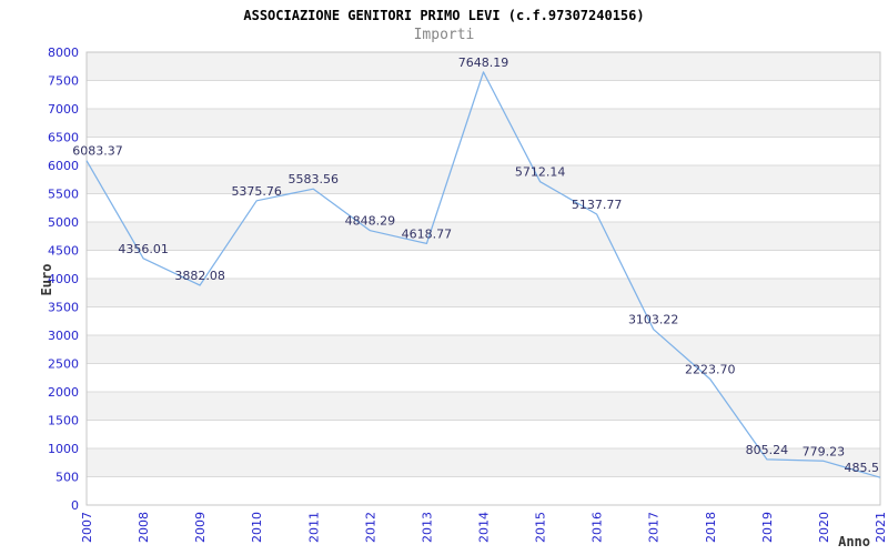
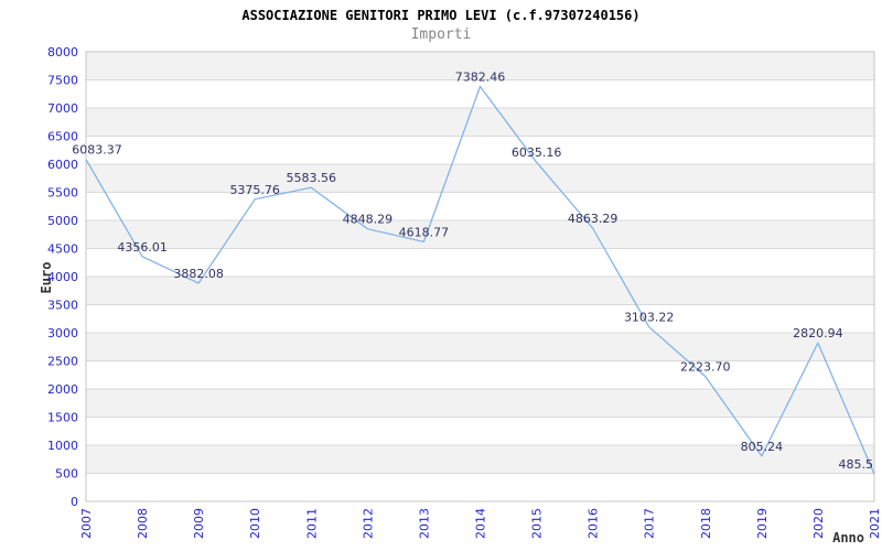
2014: 7648.19 -> 7382.46
2015: 5712.14 -> 6035.16
2016: 5137.77 -> 4863.29
2020: 779.23 -> 2820.94
